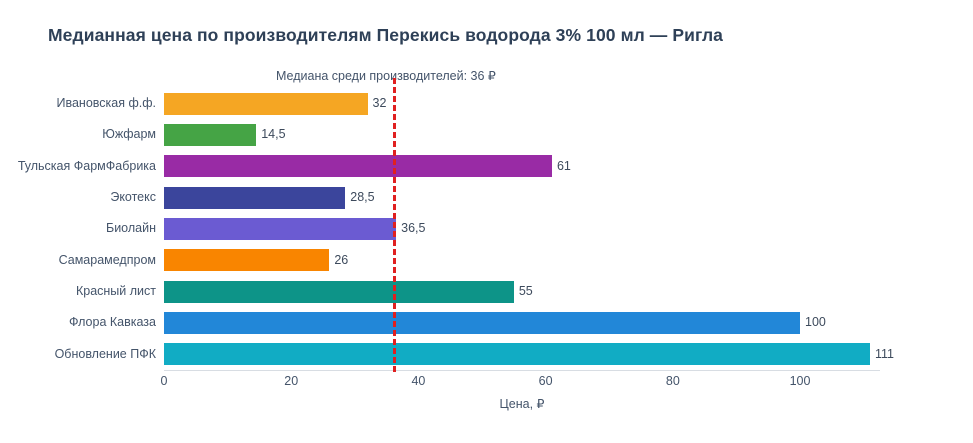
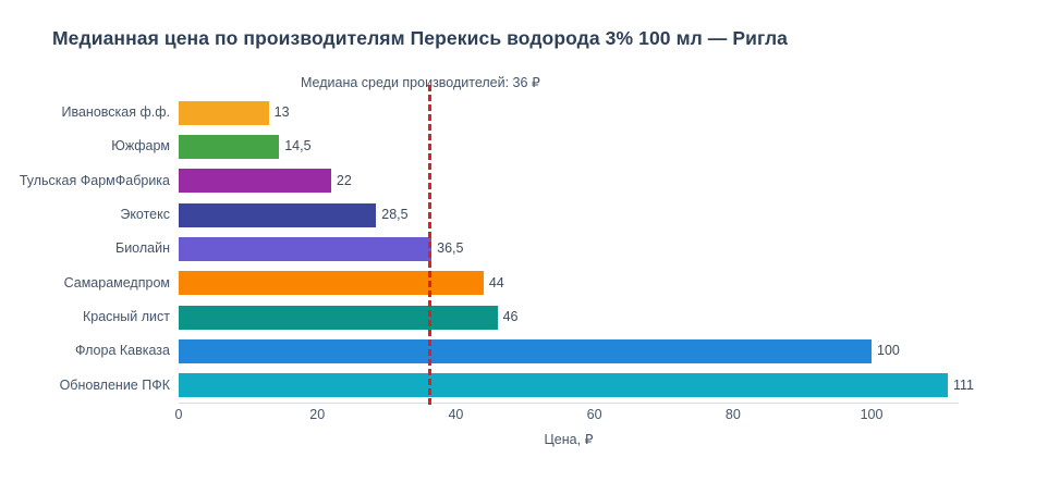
Ивановская ф.ф.: 32 -> 13
Тульская ФармФабрика: 61 -> 22
Самарамедпром: 26 -> 44
Красный лист: 55 -> 46
